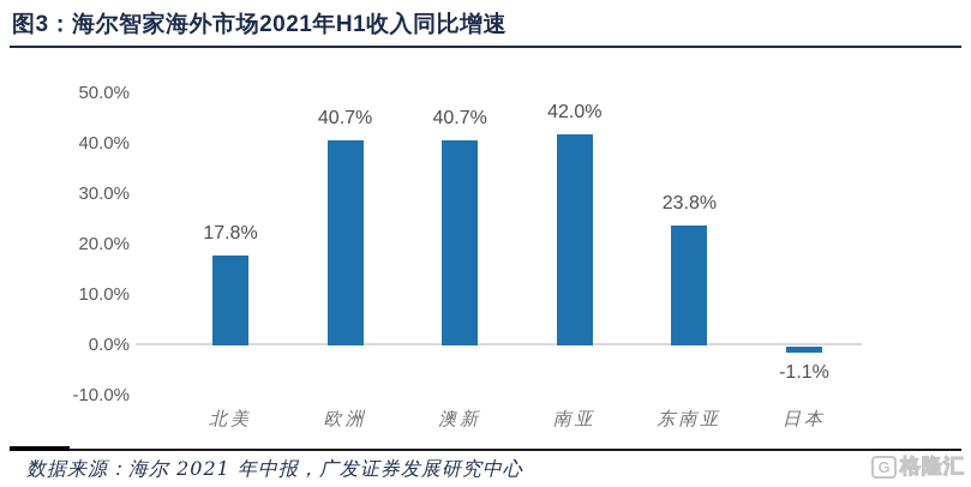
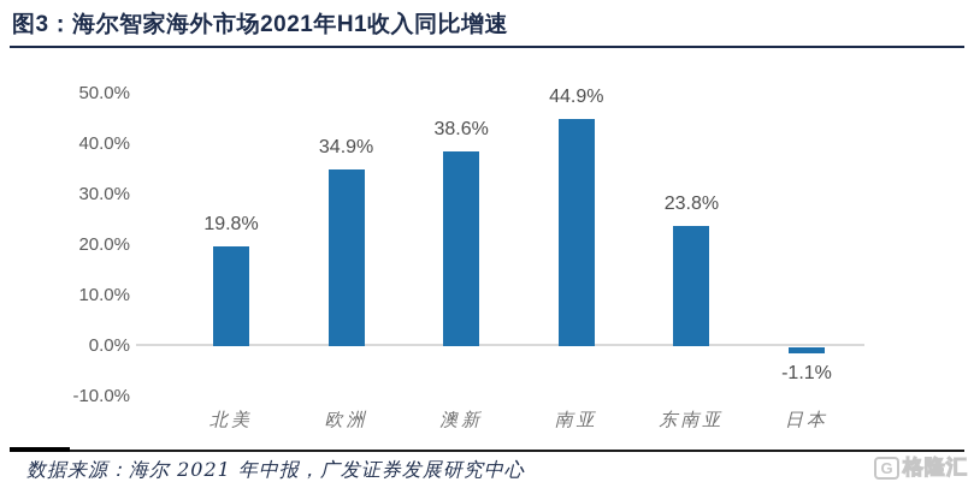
北美: 17.8% -> 19.8%
欧洲: 40.7% -> 34.9%
澳新: 40.7% -> 38.6%
南亚: 42.0% -> 44.9%
